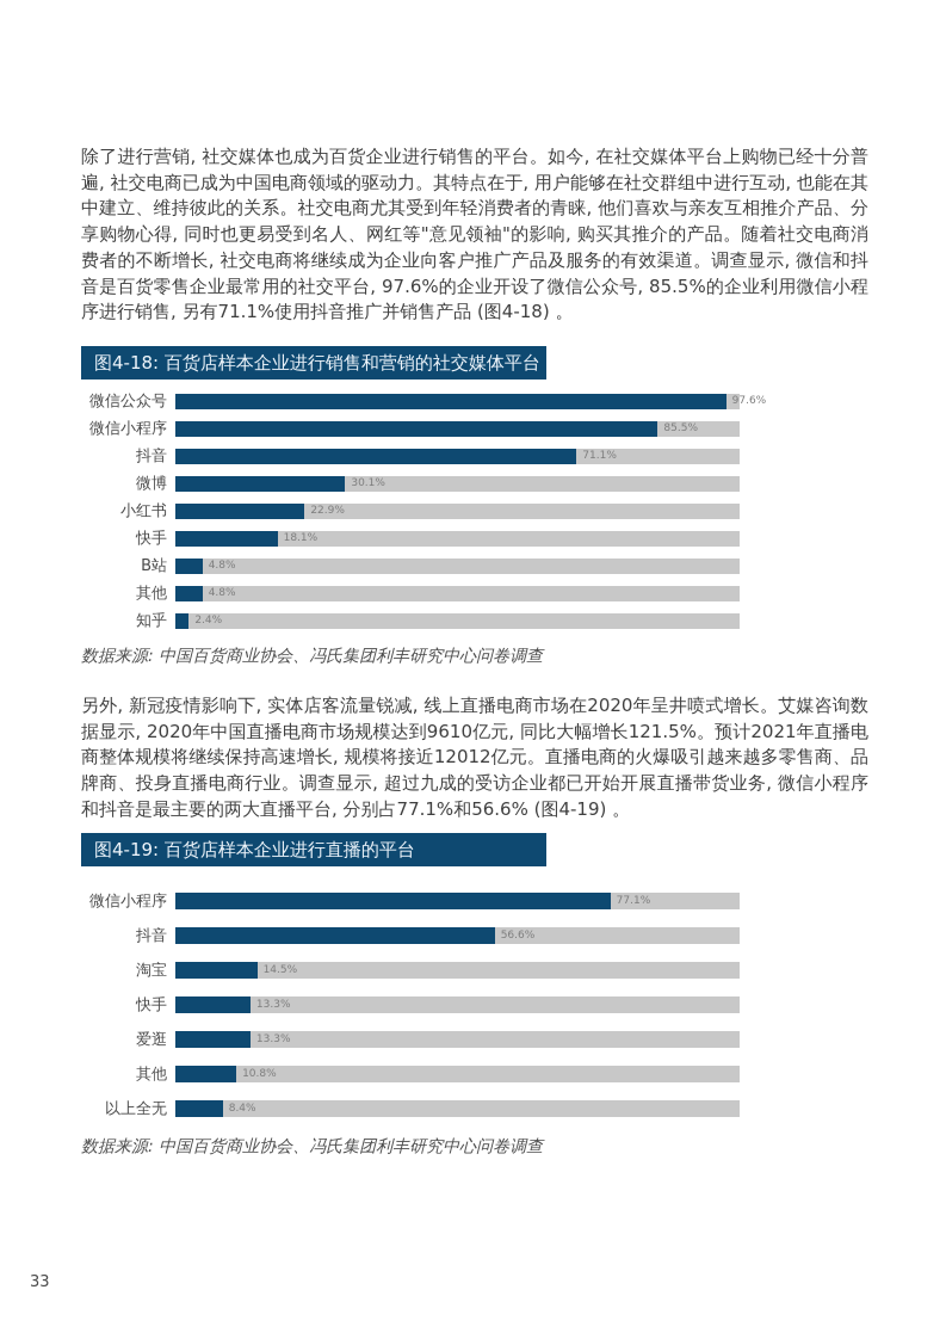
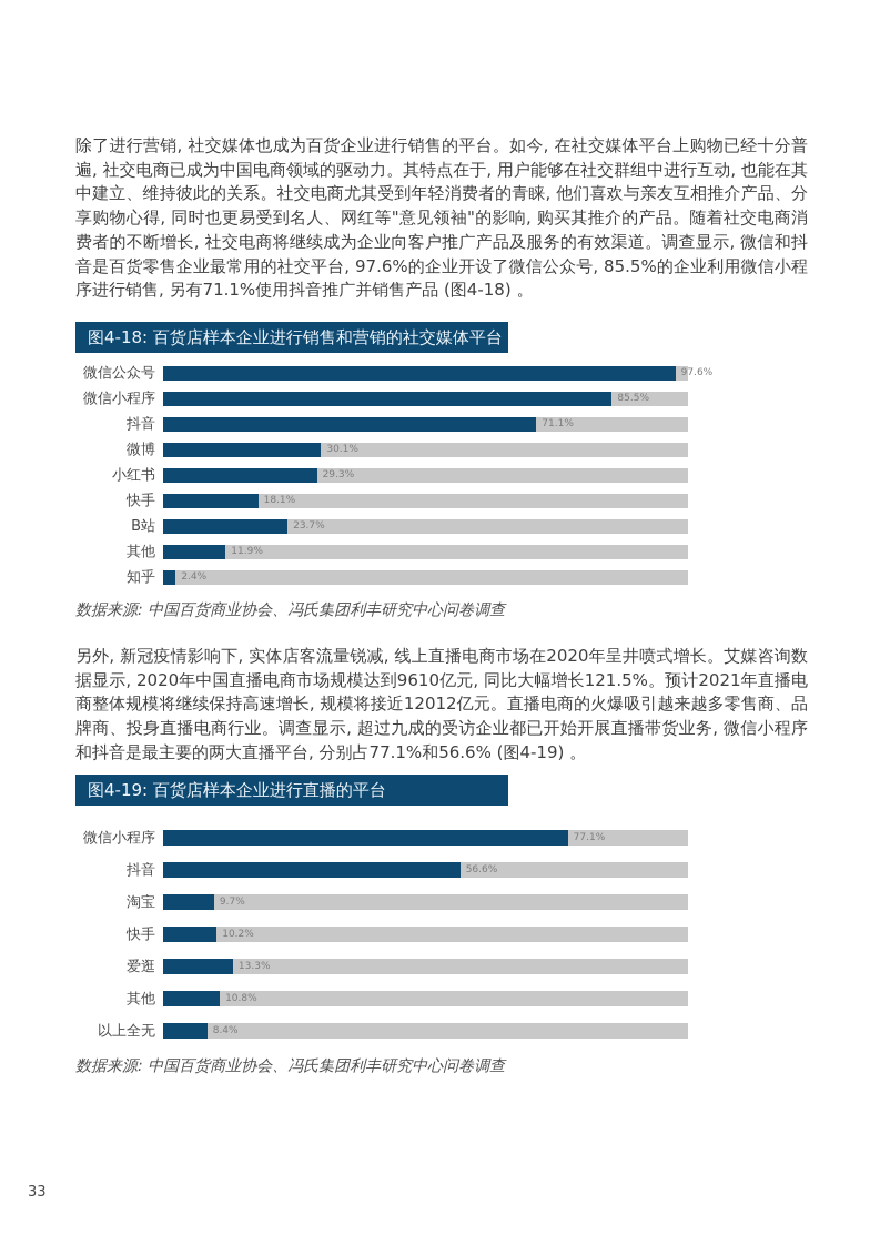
图4-18: 百货店样本企业进行销售和营销的社交媒体平台/小红书: 22.9% -> 29.3%
图4-18: 百货店样本企业进行销售和营销的社交媒体平台/B站: 4.8% -> 23.7%
图4-18: 百货店样本企业进行销售和营销的社交媒体平台/其他: 4.8% -> 11.9%
图4-19: 百货店样本企业进行直播的平台/淘宝: 14.5% -> 9.7%
图4-19: 百货店样本企业进行直播的平台/快手: 13.3% -> 10.2%
